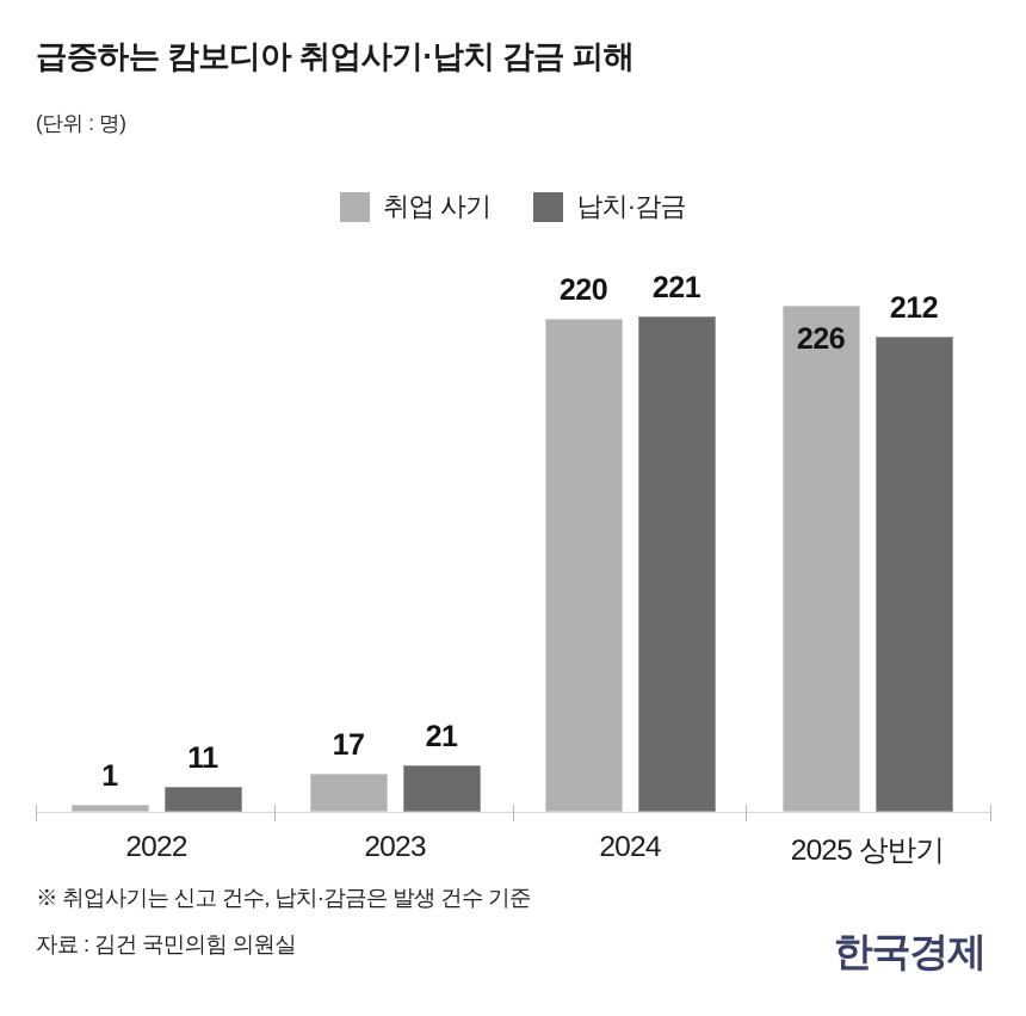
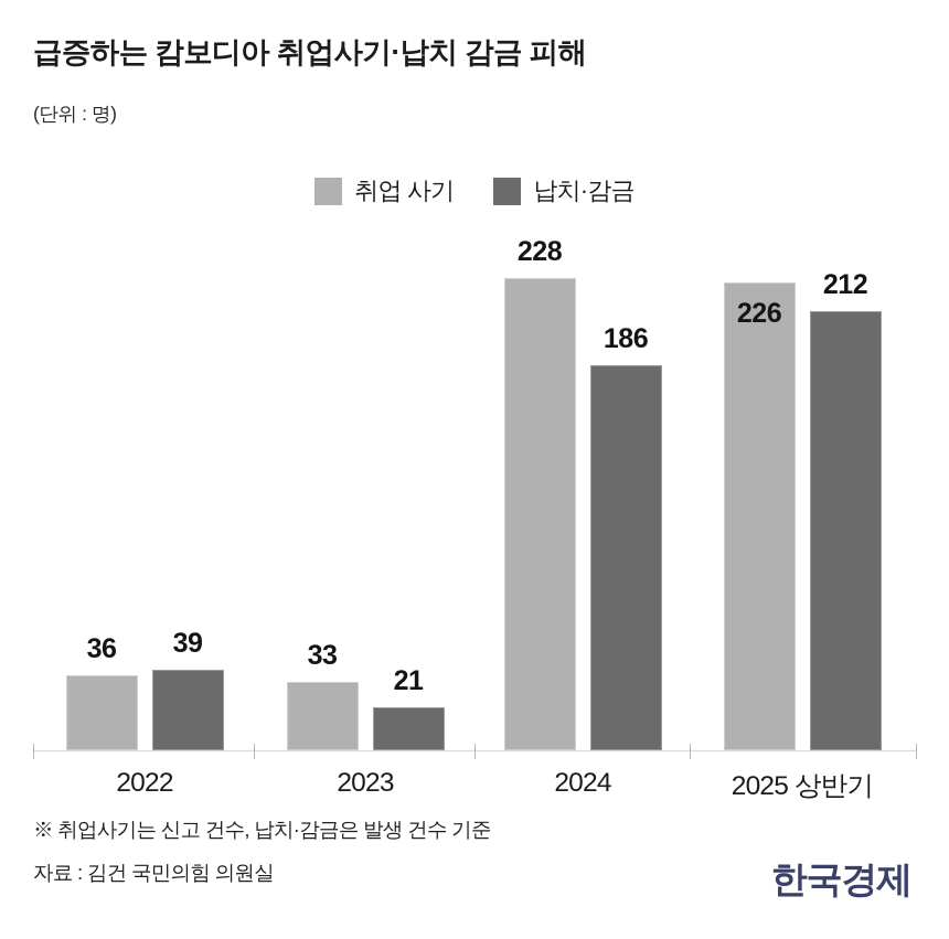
취업 사기/2022: 1 -> 36
납치·감금/2022: 11 -> 39
취업 사기/2023: 17 -> 33
취업 사기/2024: 220 -> 228
납치·감금/2024: 221 -> 186
